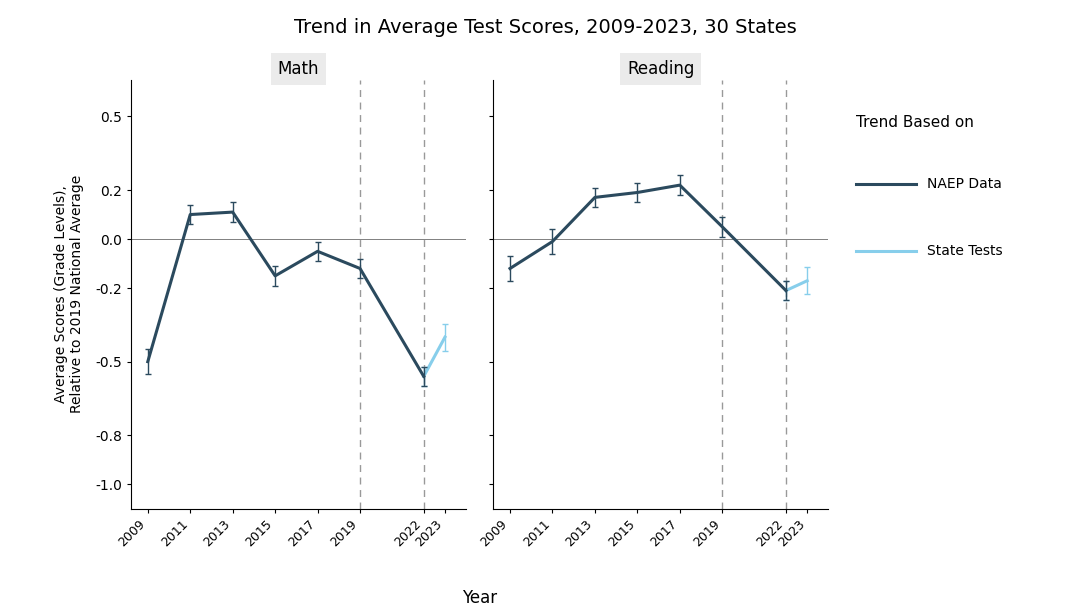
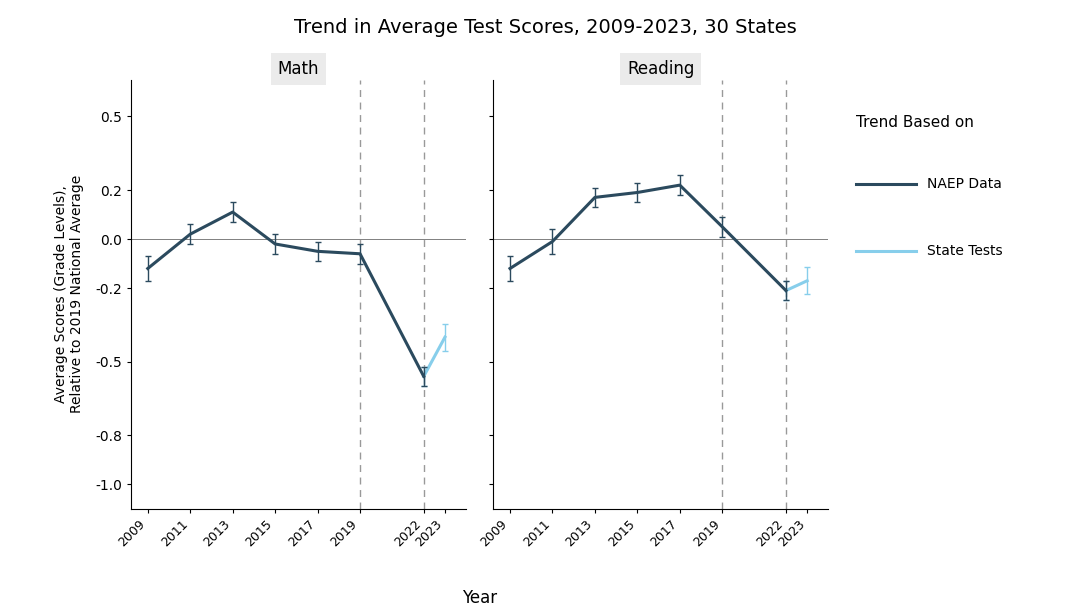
Math/2009: -0.50 -> -0.12
Math/2011: 0.10 -> 0.02
Math/2015: -0.15 -> -0.02
Math/2019: -0.12 -> -0.06
